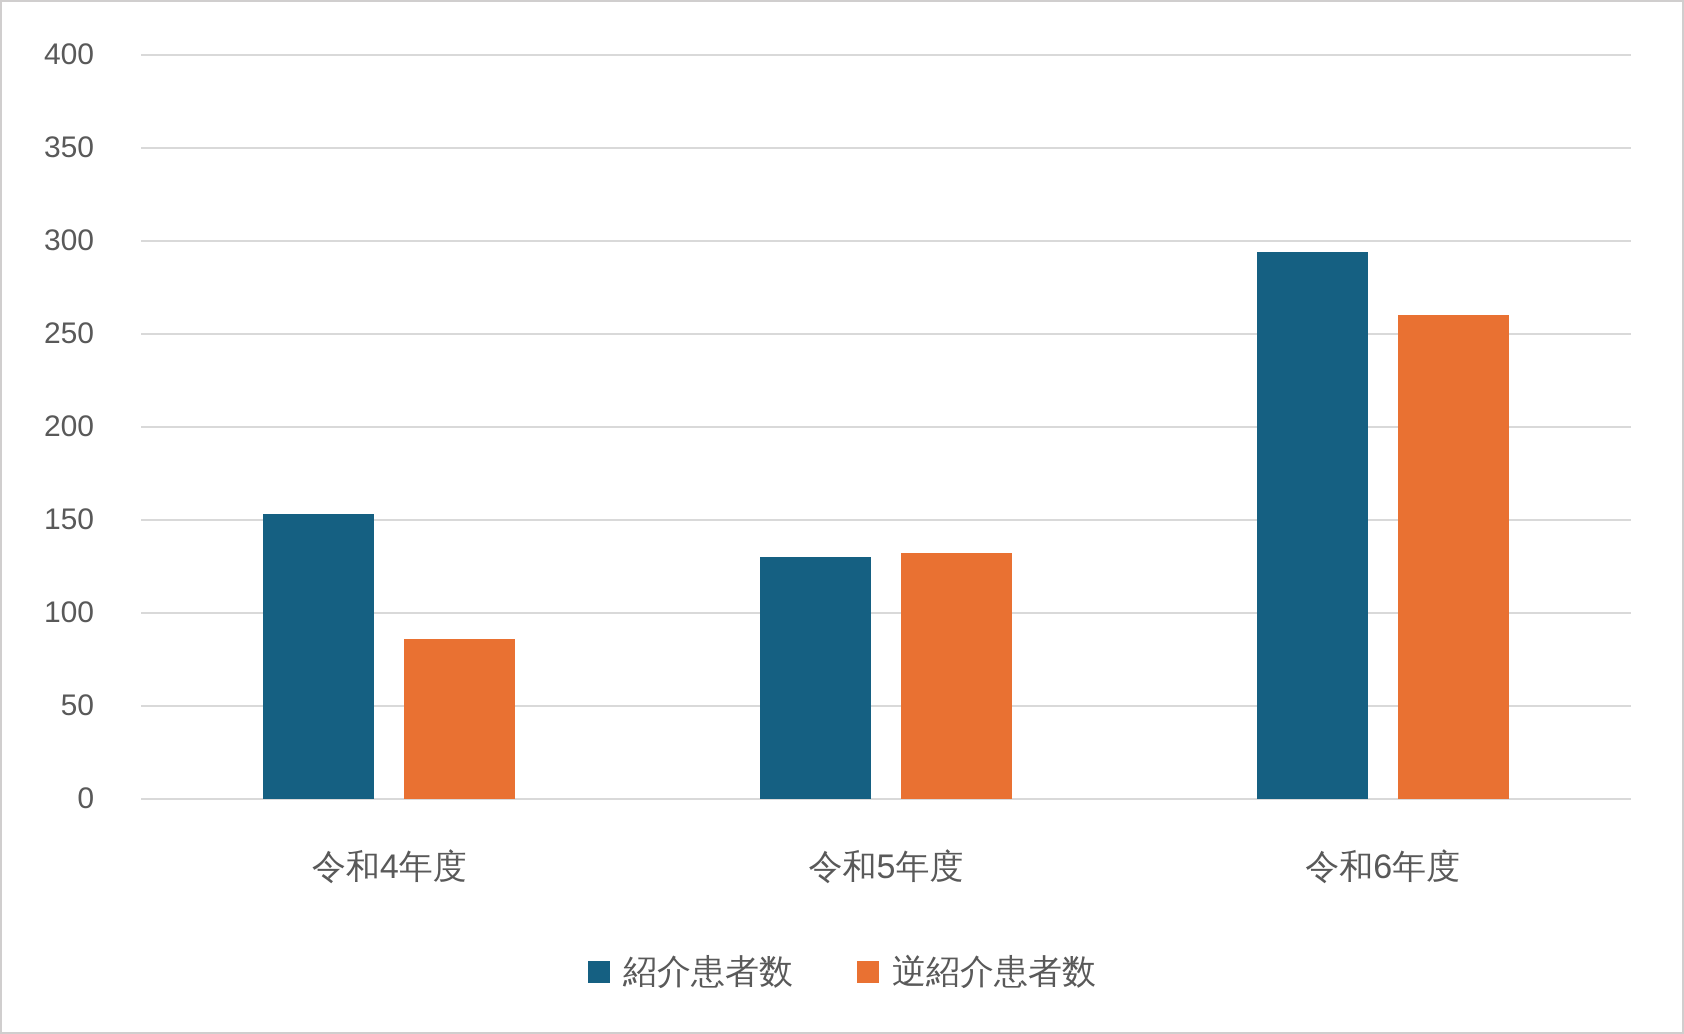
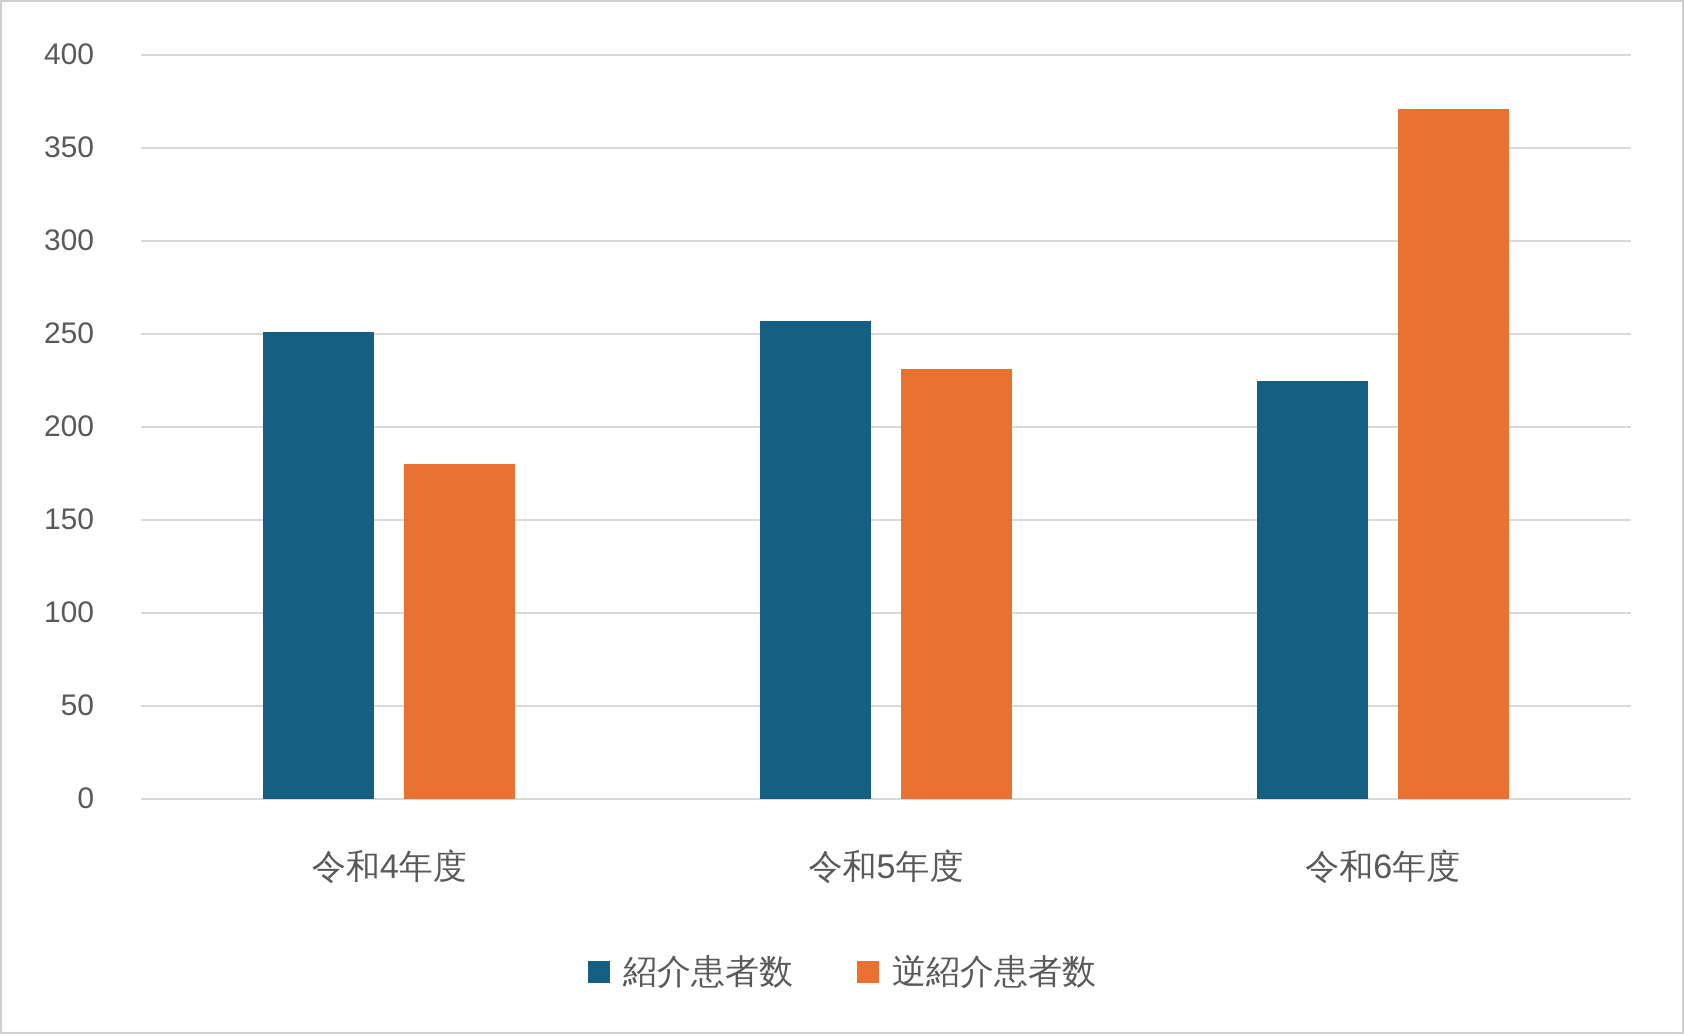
紹介患者数/令和4年度: 153 -> 251
逆紹介患者数/令和4年度: 86 -> 180
紹介患者数/令和5年度: 130 -> 257
逆紹介患者数/令和5年度: 132 -> 231
紹介患者数/令和6年度: 294 -> 225
逆紹介患者数/令和6年度: 260 -> 371
